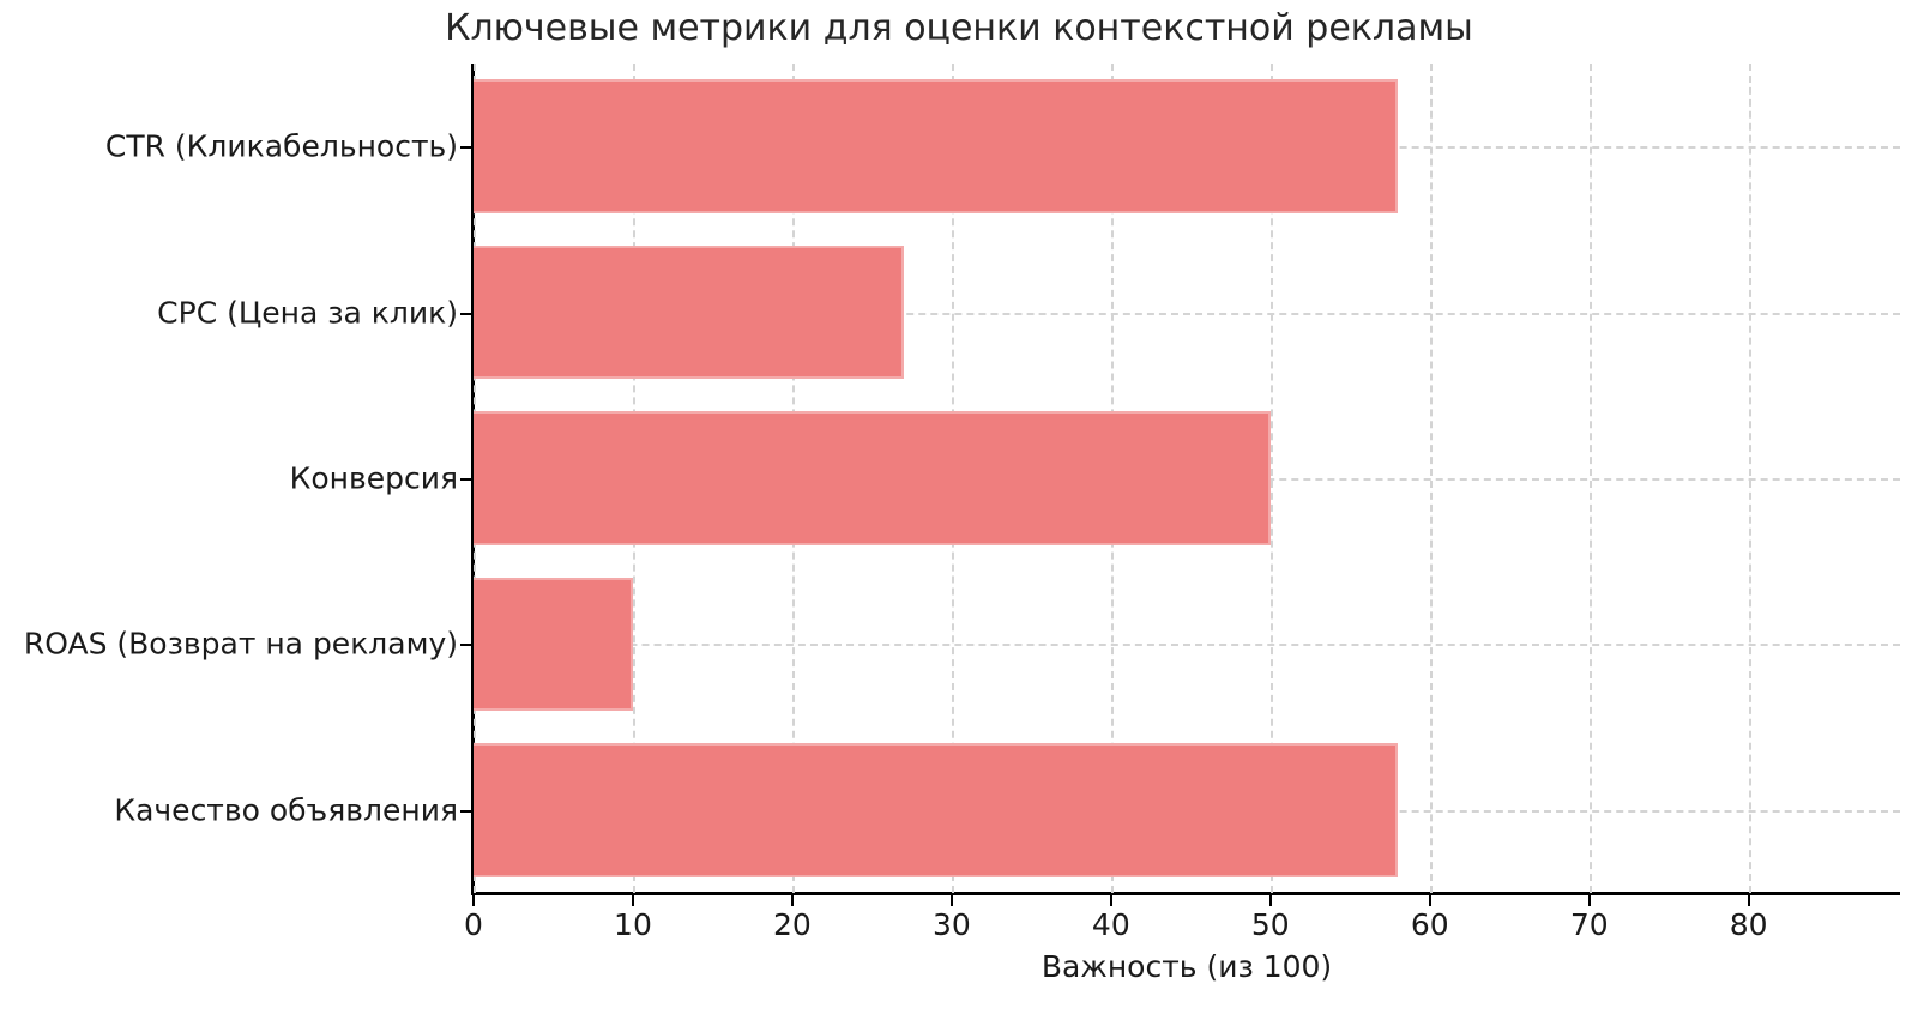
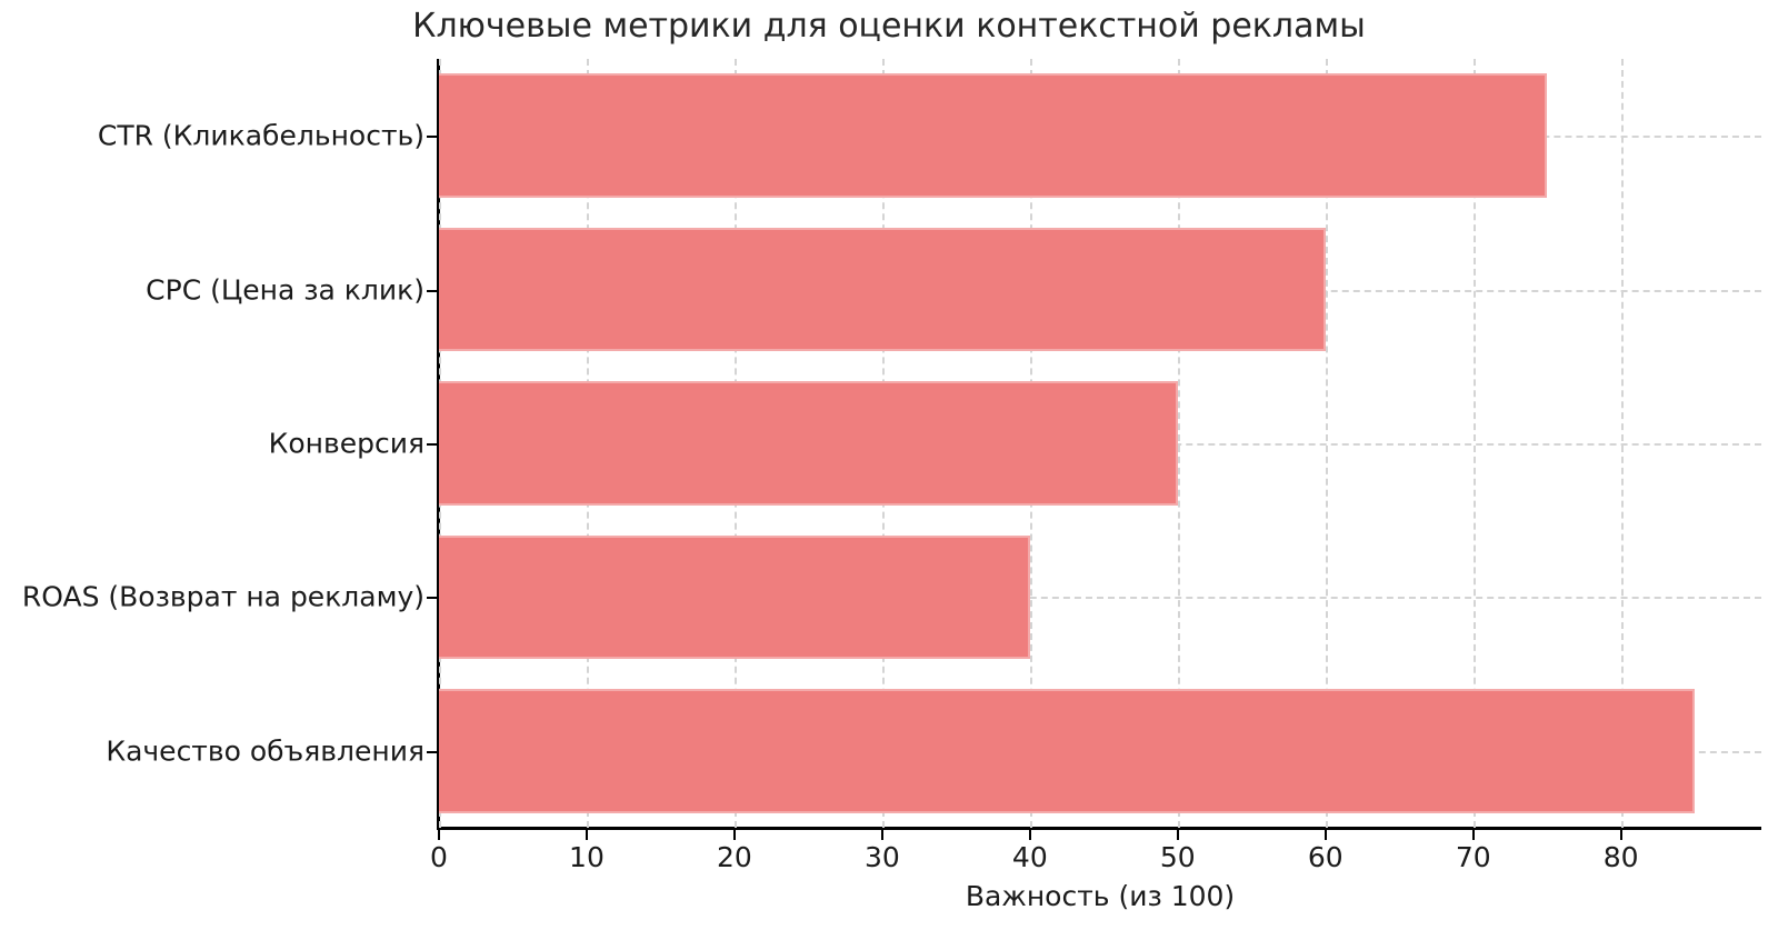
CTR (Кликабельность): 58 -> 75
CPC (Цена за клик): 27 -> 60
ROAS (Возврат на рекламу): 10 -> 40
Качество объявления: 58 -> 85
